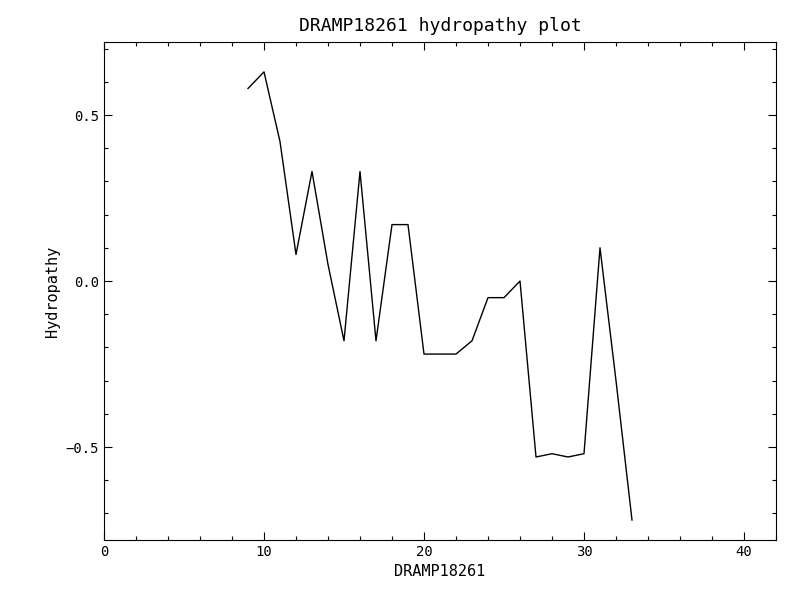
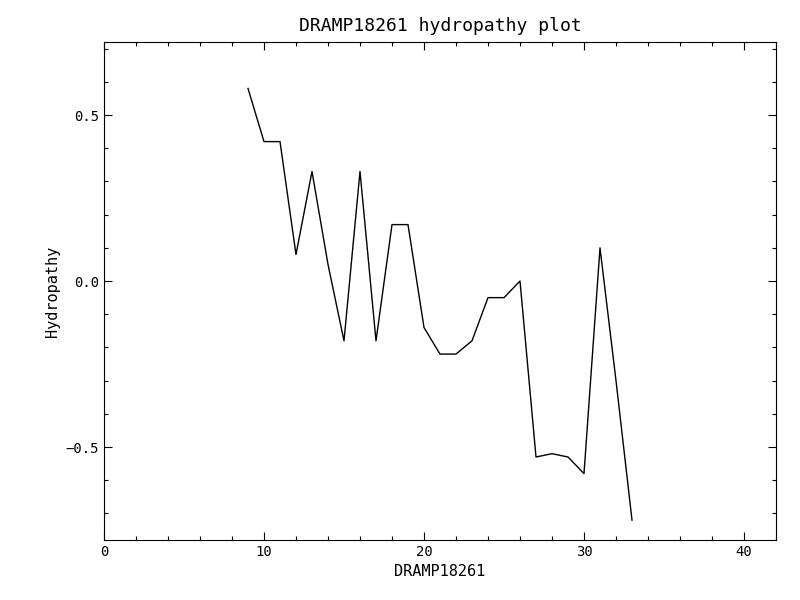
10: 0.63 -> 0.42
20: -0.22 -> -0.14
30: -0.52 -> -0.58
